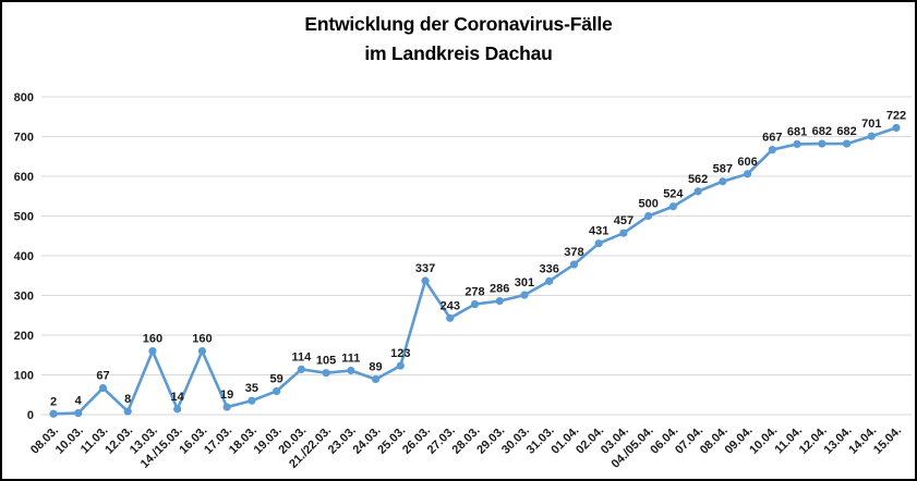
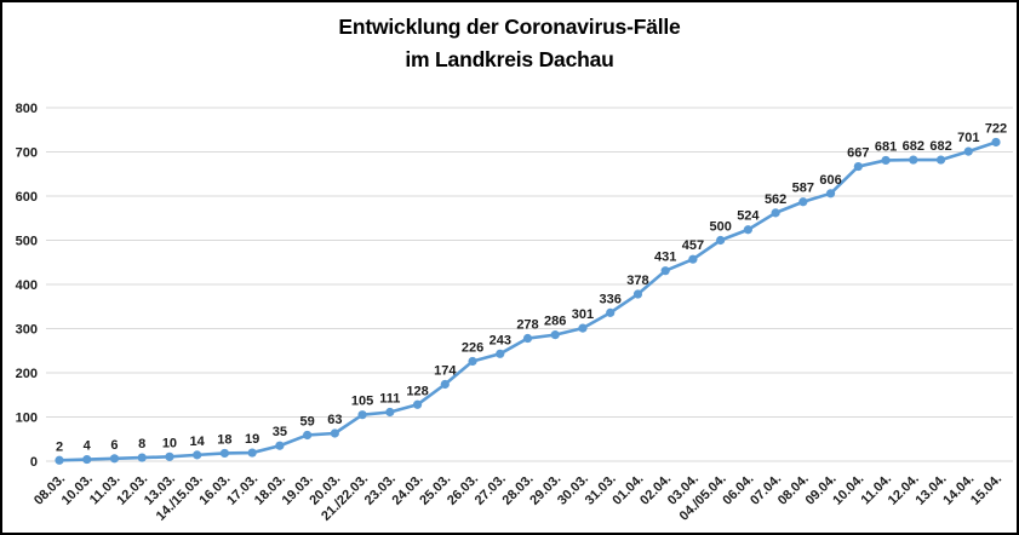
11.03.: 67 -> 6
13.03.: 160 -> 10
16.03.: 160 -> 18
20.03.: 114 -> 63
24.03.: 89 -> 128
25.03.: 123 -> 174
26.03.: 337 -> 226
